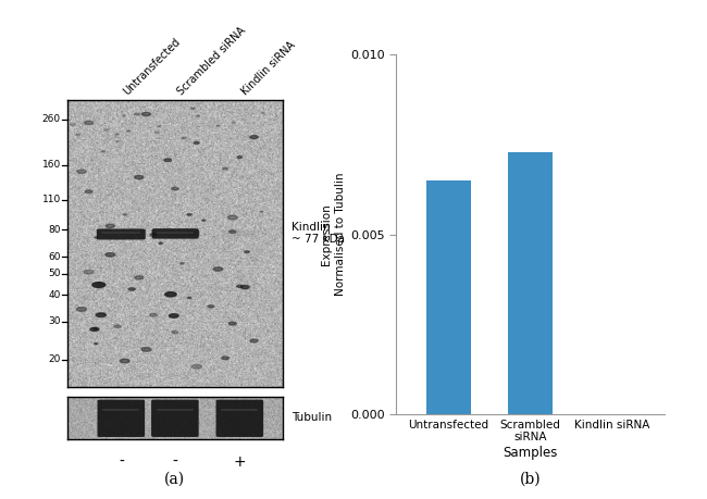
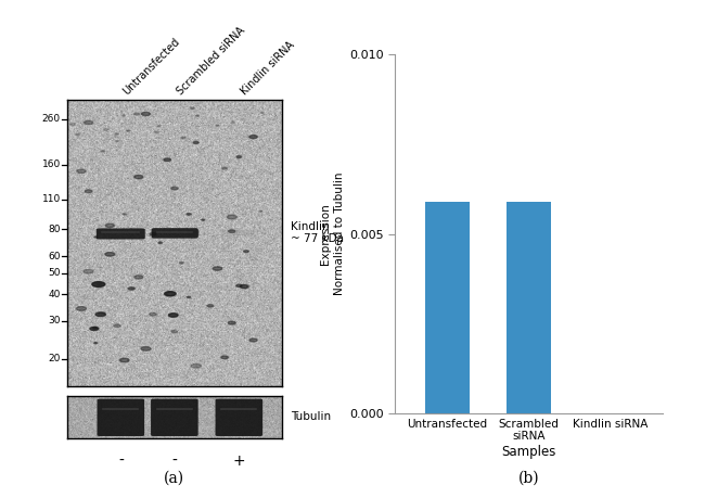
Untransfected: 0.0065 -> 0.0059
Scrambled siRNA: 0.0073 -> 0.0059
